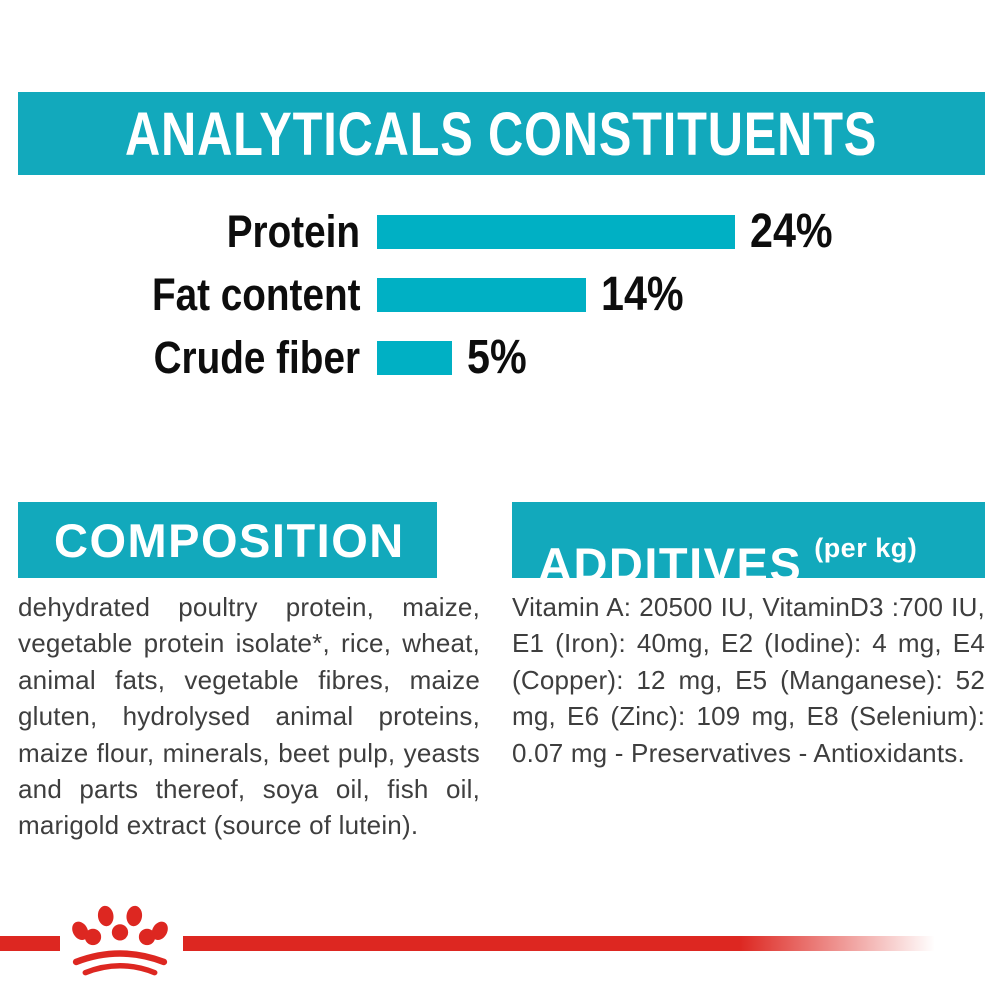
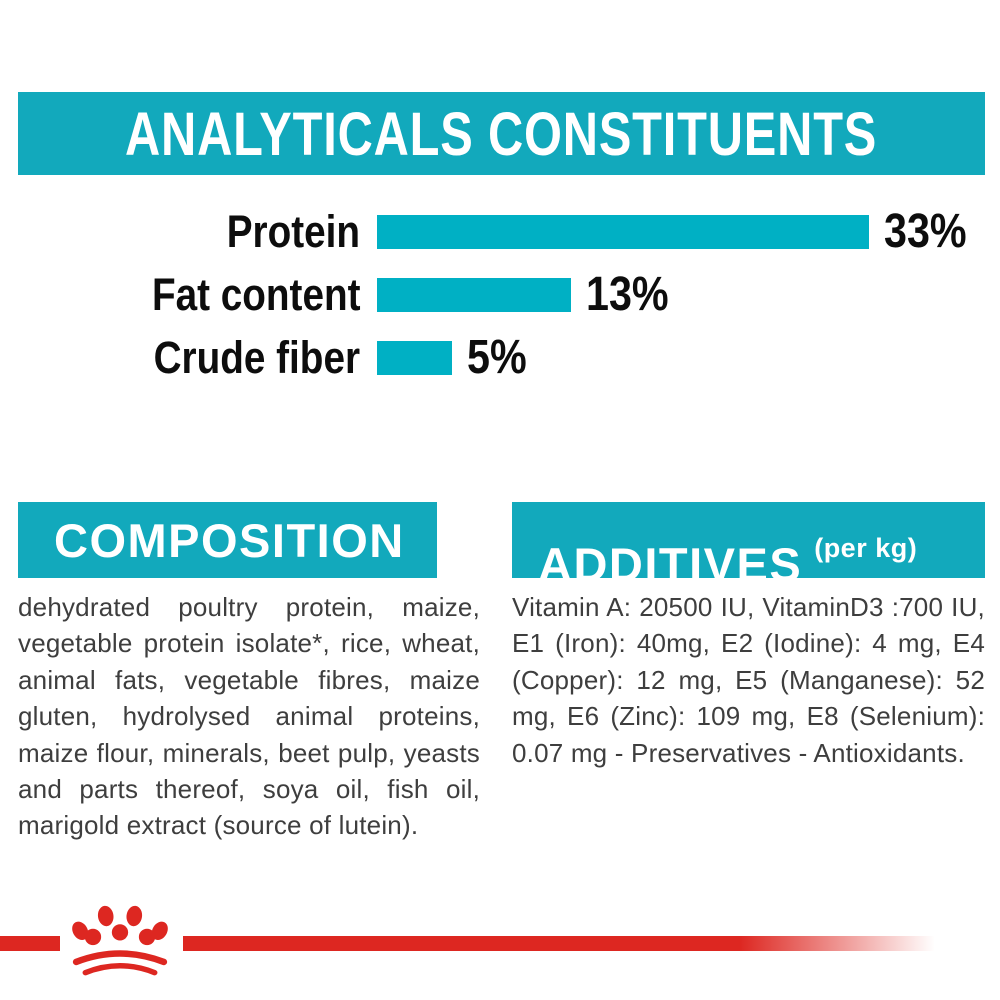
Protein: 24% -> 33%
Fat content: 14% -> 13%
